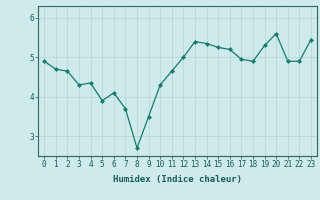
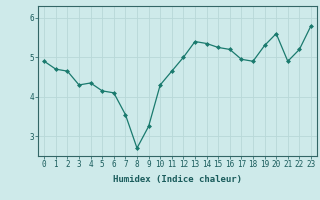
5: 3.90 -> 4.15
7: 3.70 -> 3.55
9: 3.50 -> 3.25
22: 4.90 -> 5.20
23: 5.45 -> 5.80
